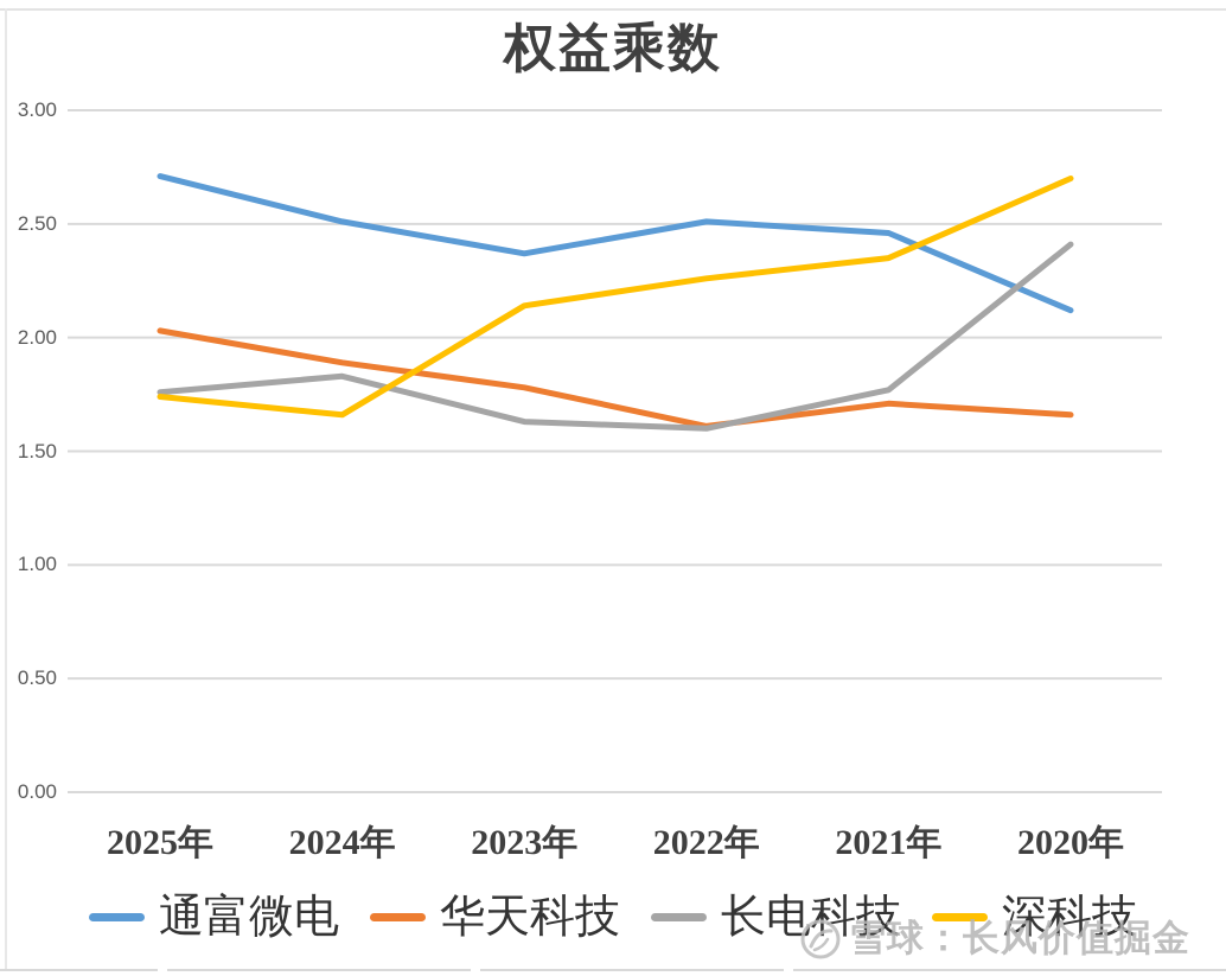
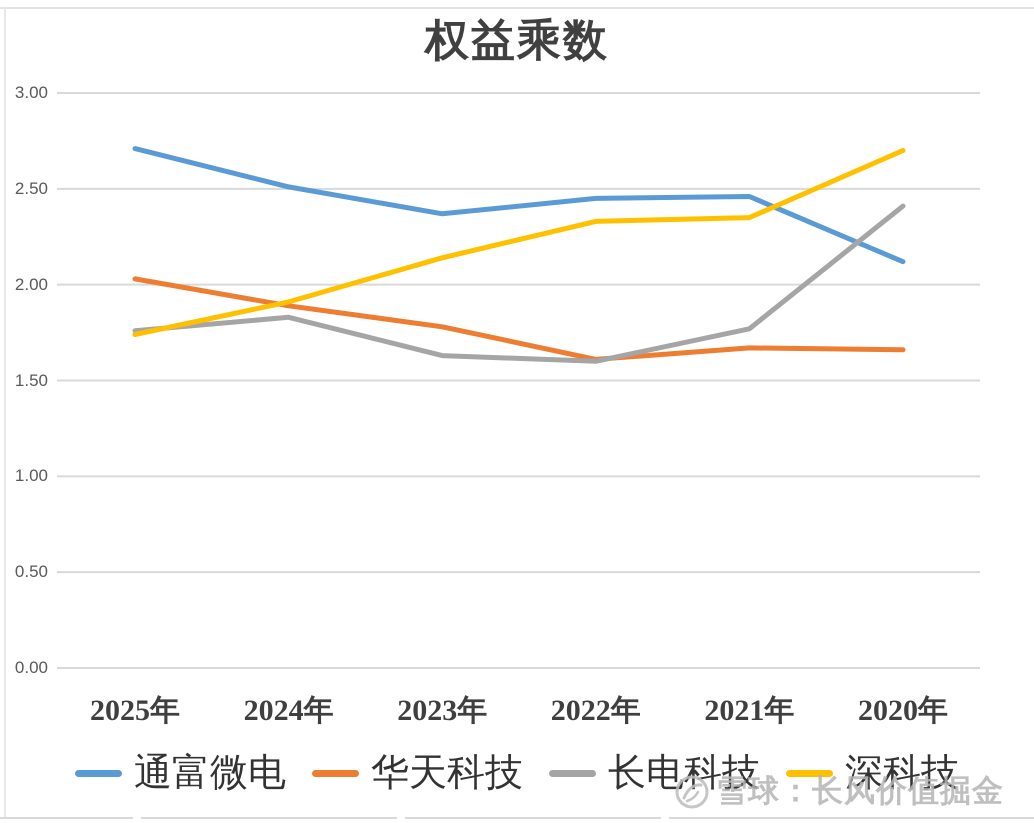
深科技/2024年: 1.66 -> 1.91
通富微电/2022年: 2.51 -> 2.45
深科技/2022年: 2.26 -> 2.33
华天科技/2021年: 1.71 -> 1.67
